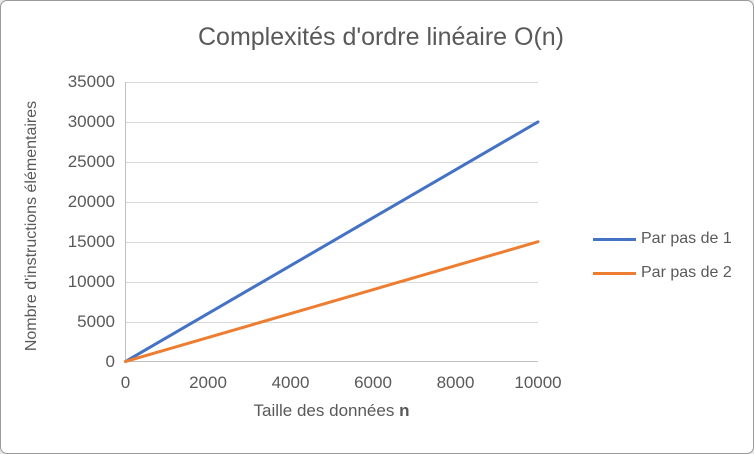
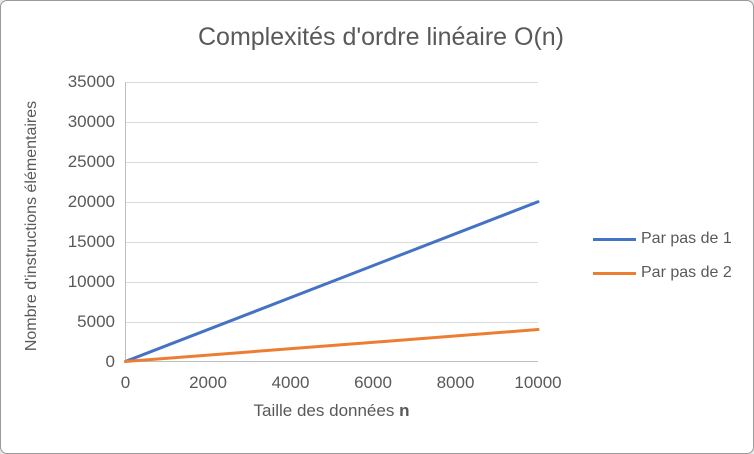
Par pas de 1/10000: 30000 -> 20000
Par pas de 2/10000: 15000 -> 4000
